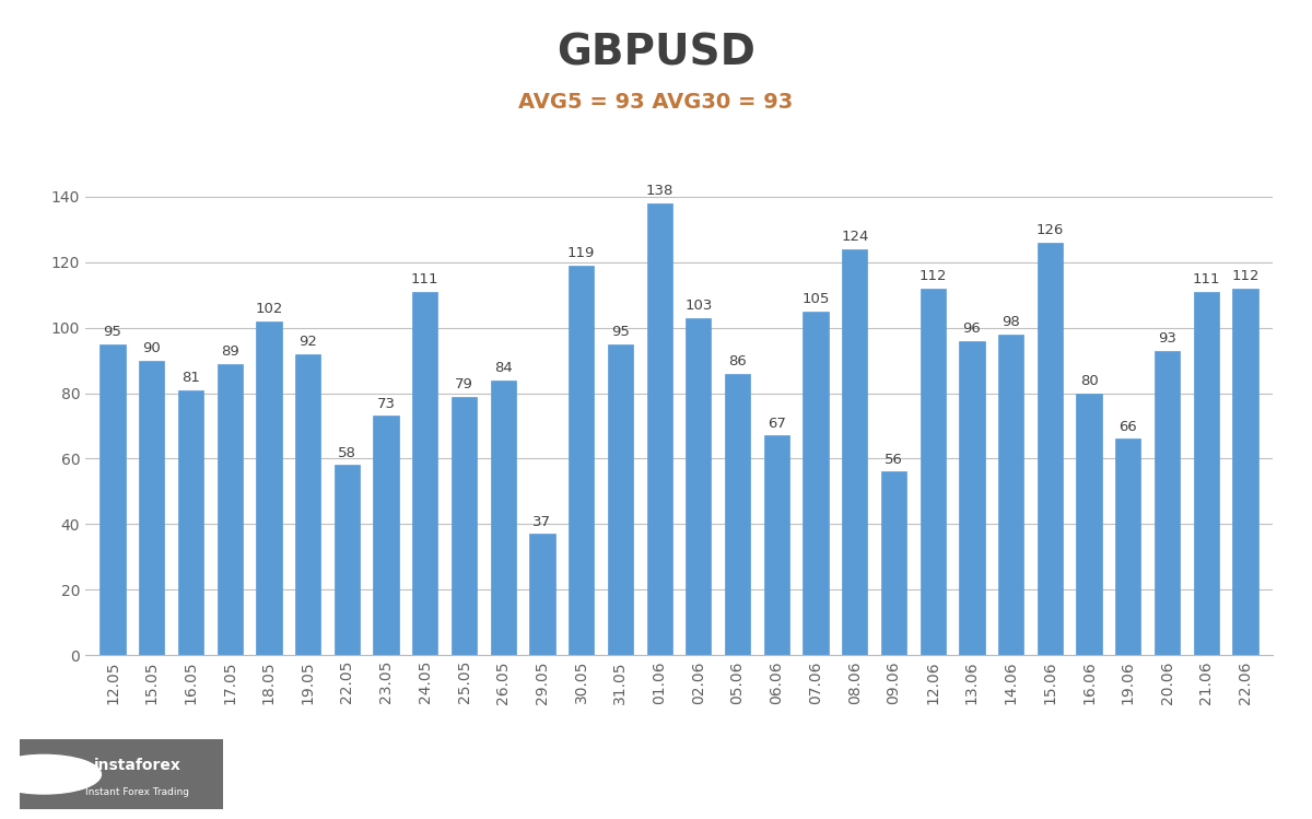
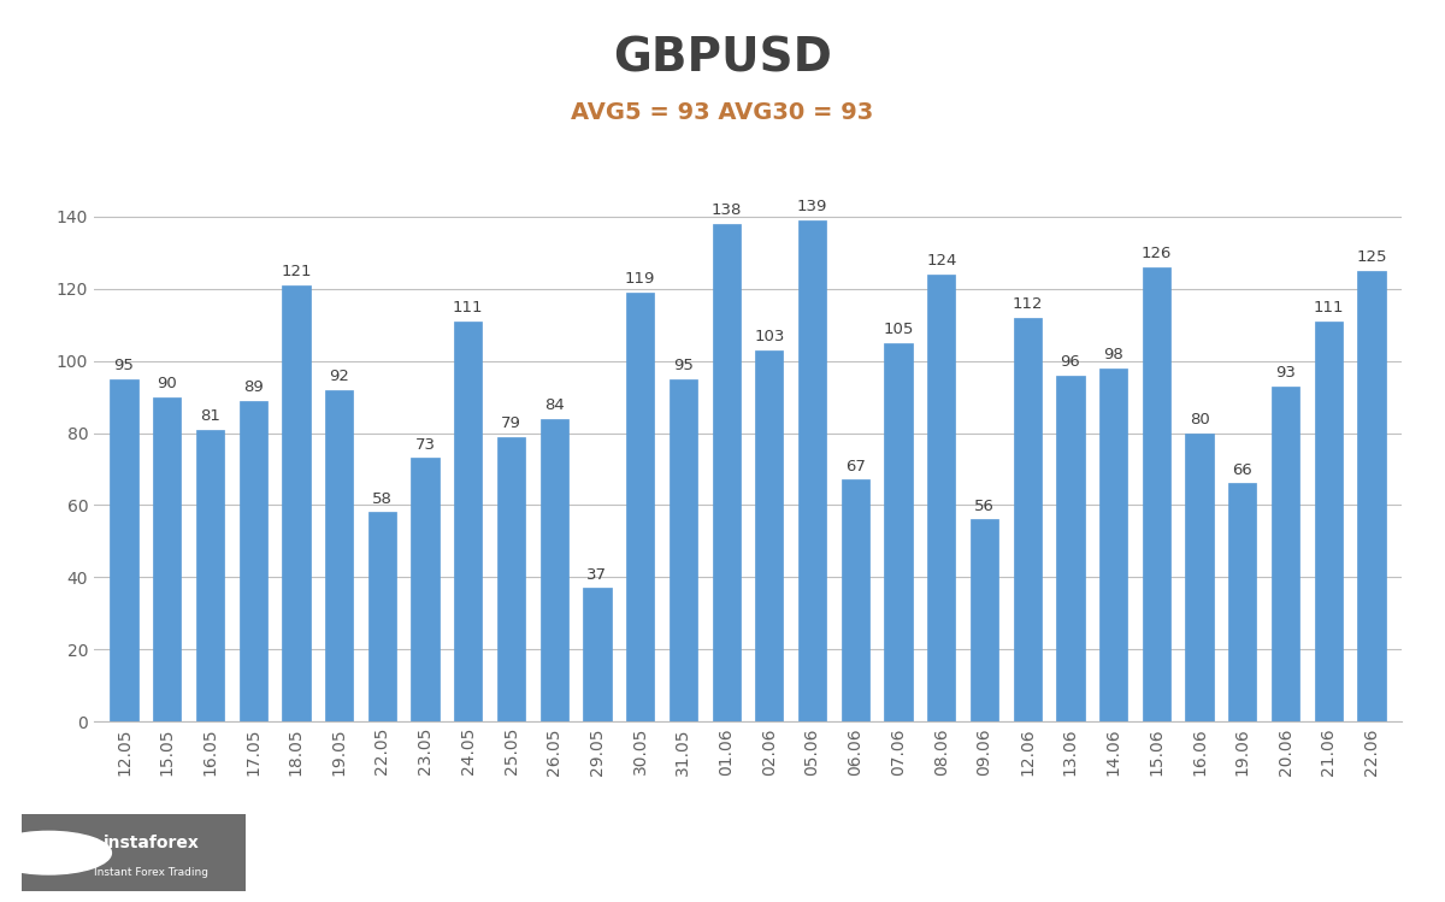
18.05: 102 -> 121
05.06: 86 -> 139
22.06: 112 -> 125
